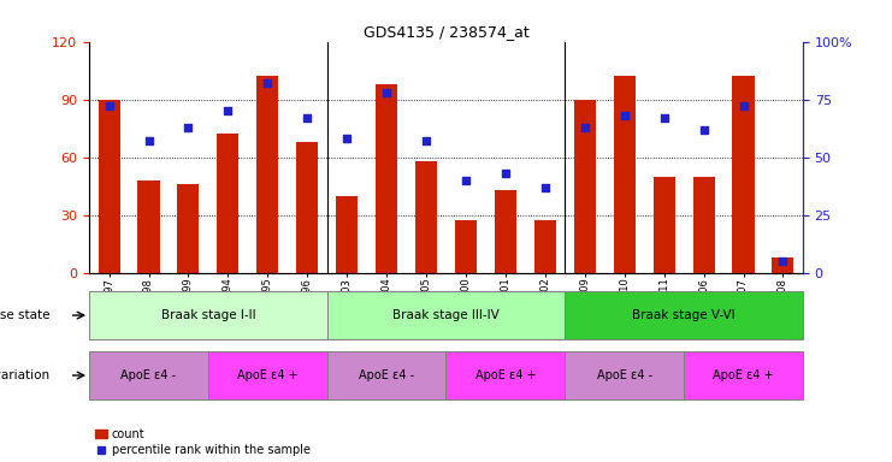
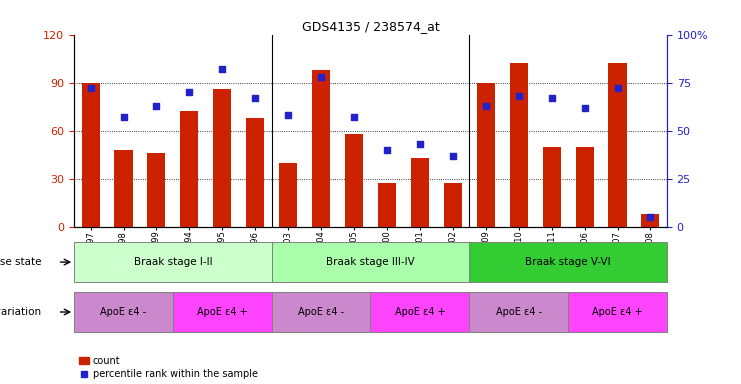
count/GSM735095: 102 -> 86
